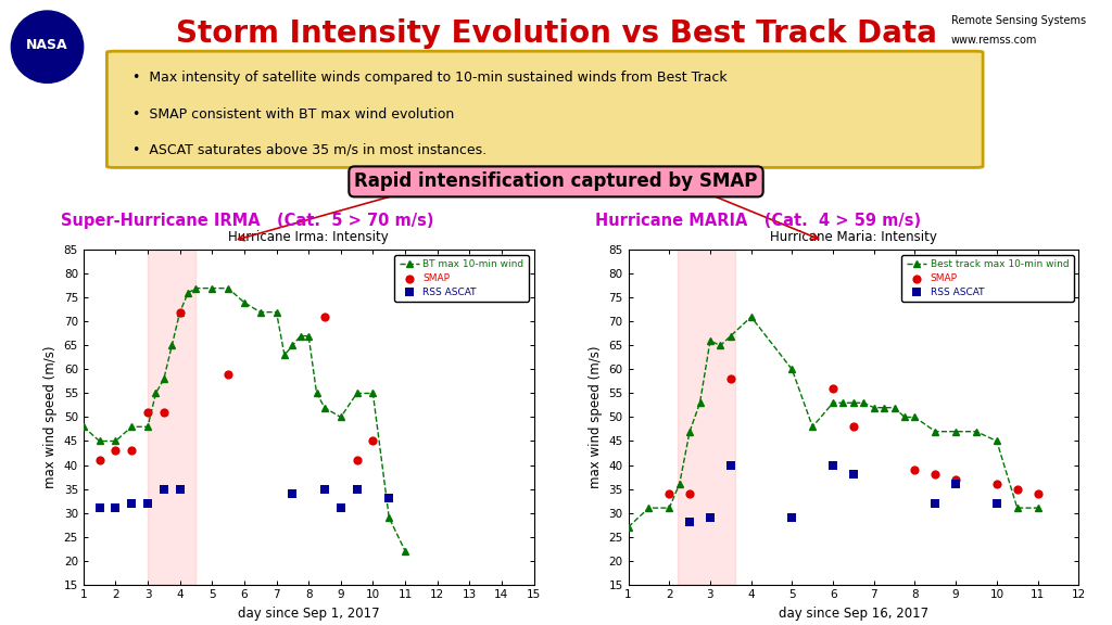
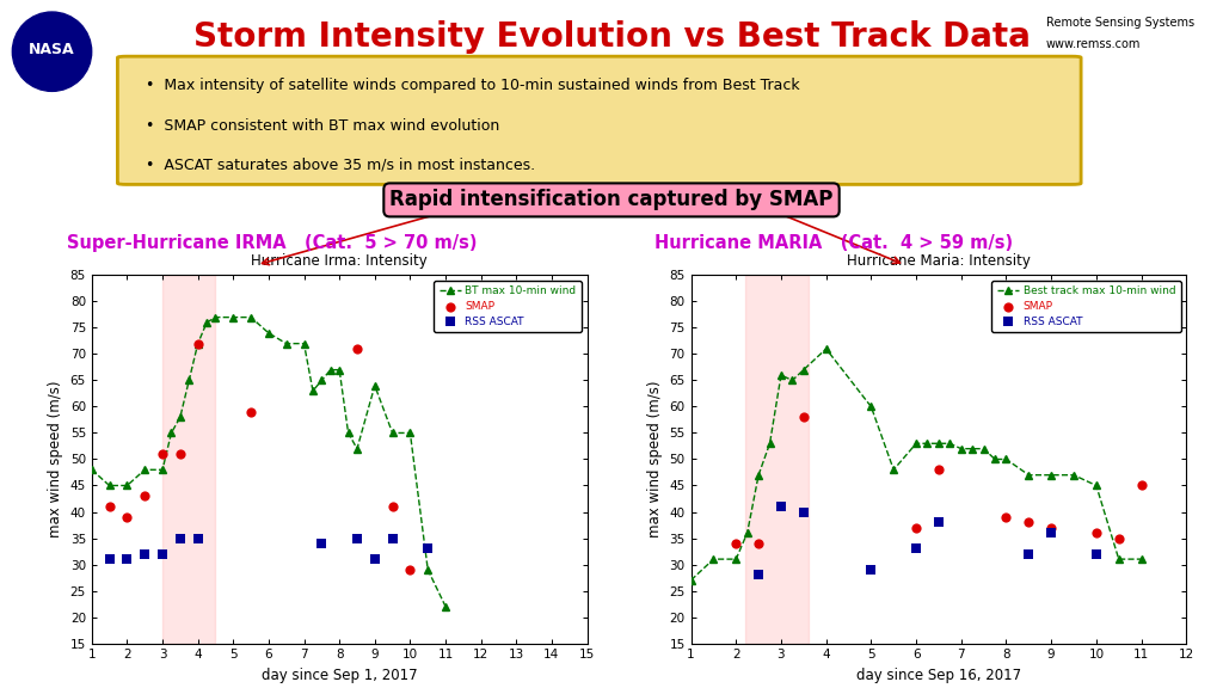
Hurricane Irma: Intensity/SMAP/2: 43 -> 39
Hurricane Irma: Intensity/BT max 10-min wind/9: 50 -> 64
Hurricane Irma: Intensity/SMAP/10: 45 -> 29
Hurricane Maria: Intensity/RSS ASCAT/3: 29 -> 41
Hurricane Maria: Intensity/SMAP/6: 56 -> 37
Hurricane Maria: Intensity/RSS ASCAT/6: 40 -> 33
Hurricane Maria: Intensity/SMAP/11: 34 -> 45
